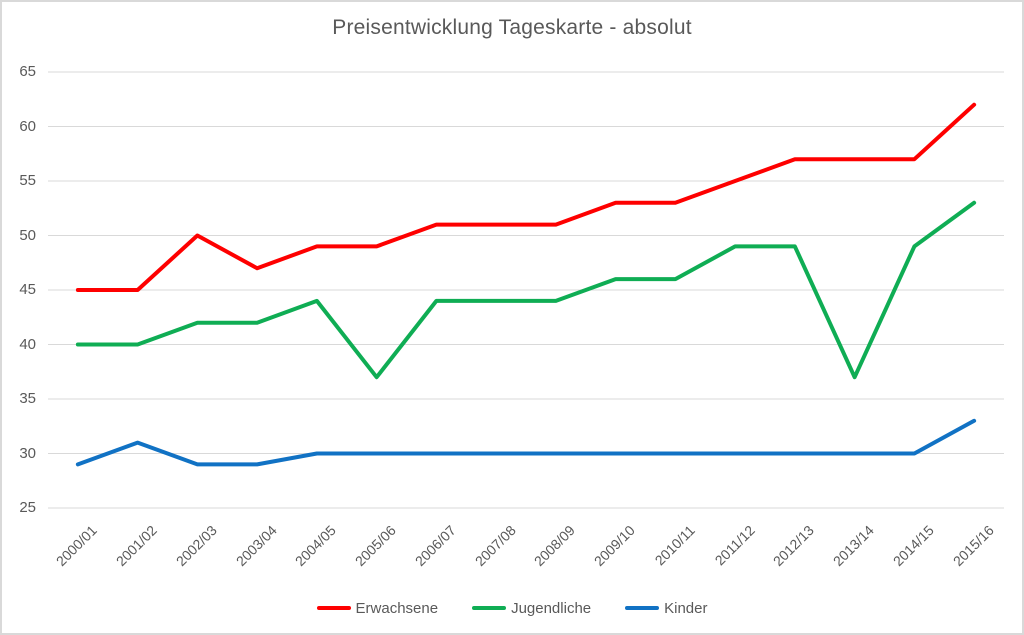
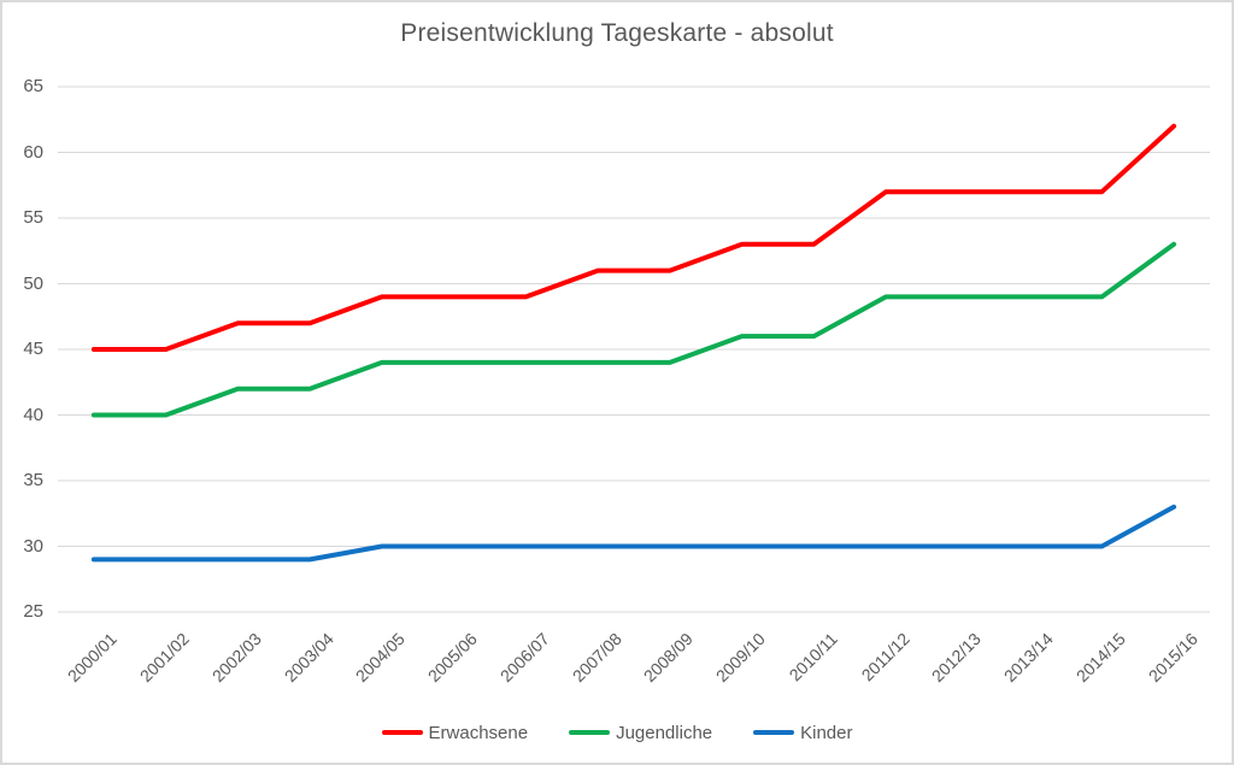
Kinder/2001/02: 31 -> 29
Erwachsene/2002/03: 50 -> 47
Jugendliche/2005/06: 37 -> 44
Erwachsene/2006/07: 51 -> 49
Erwachsene/2011/12: 55 -> 57
Jugendliche/2013/14: 37 -> 49
